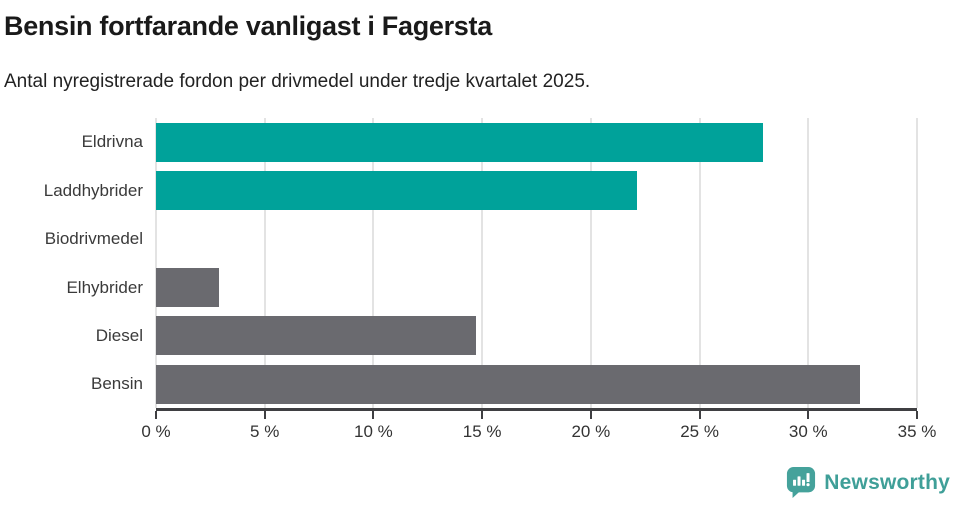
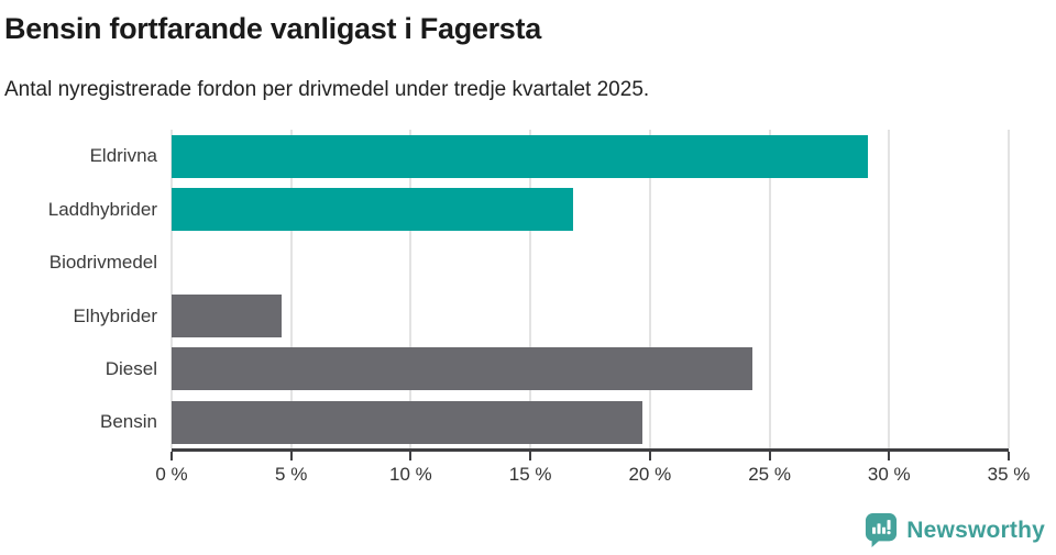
Eldrivna: 27.9% -> 29.1%
Laddhybrider: 22.1% -> 16.8%
Elhybrider: 2.9% -> 4.6%
Diesel: 14.7% -> 24.3%
Bensin: 32.4% -> 19.7%
